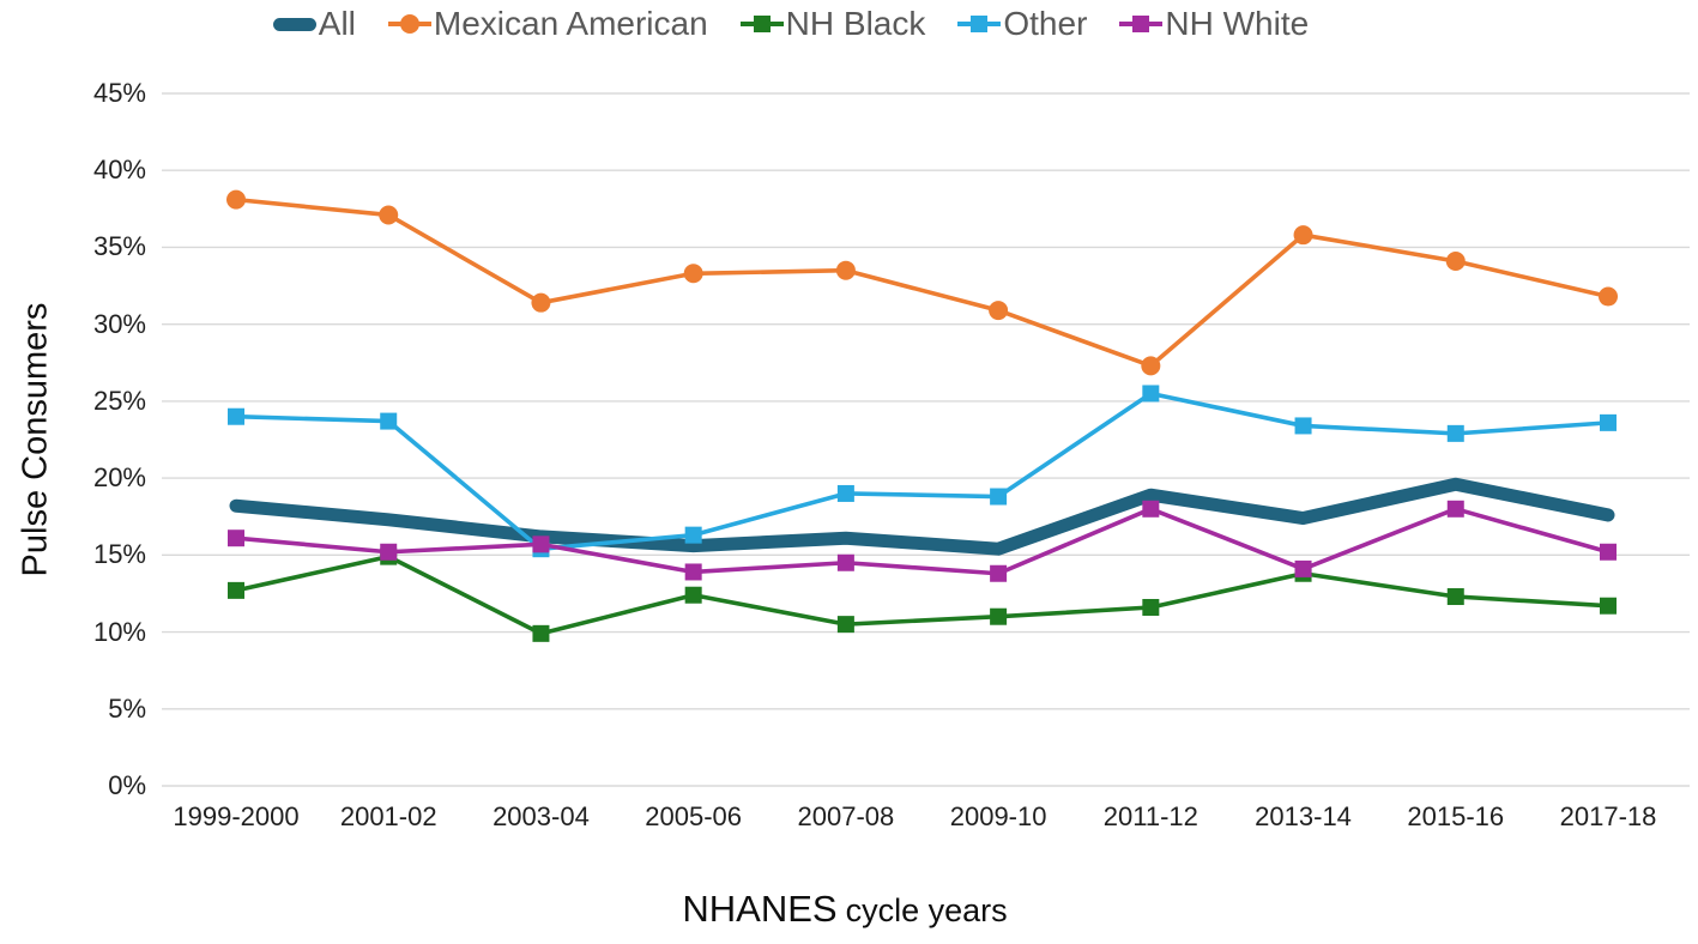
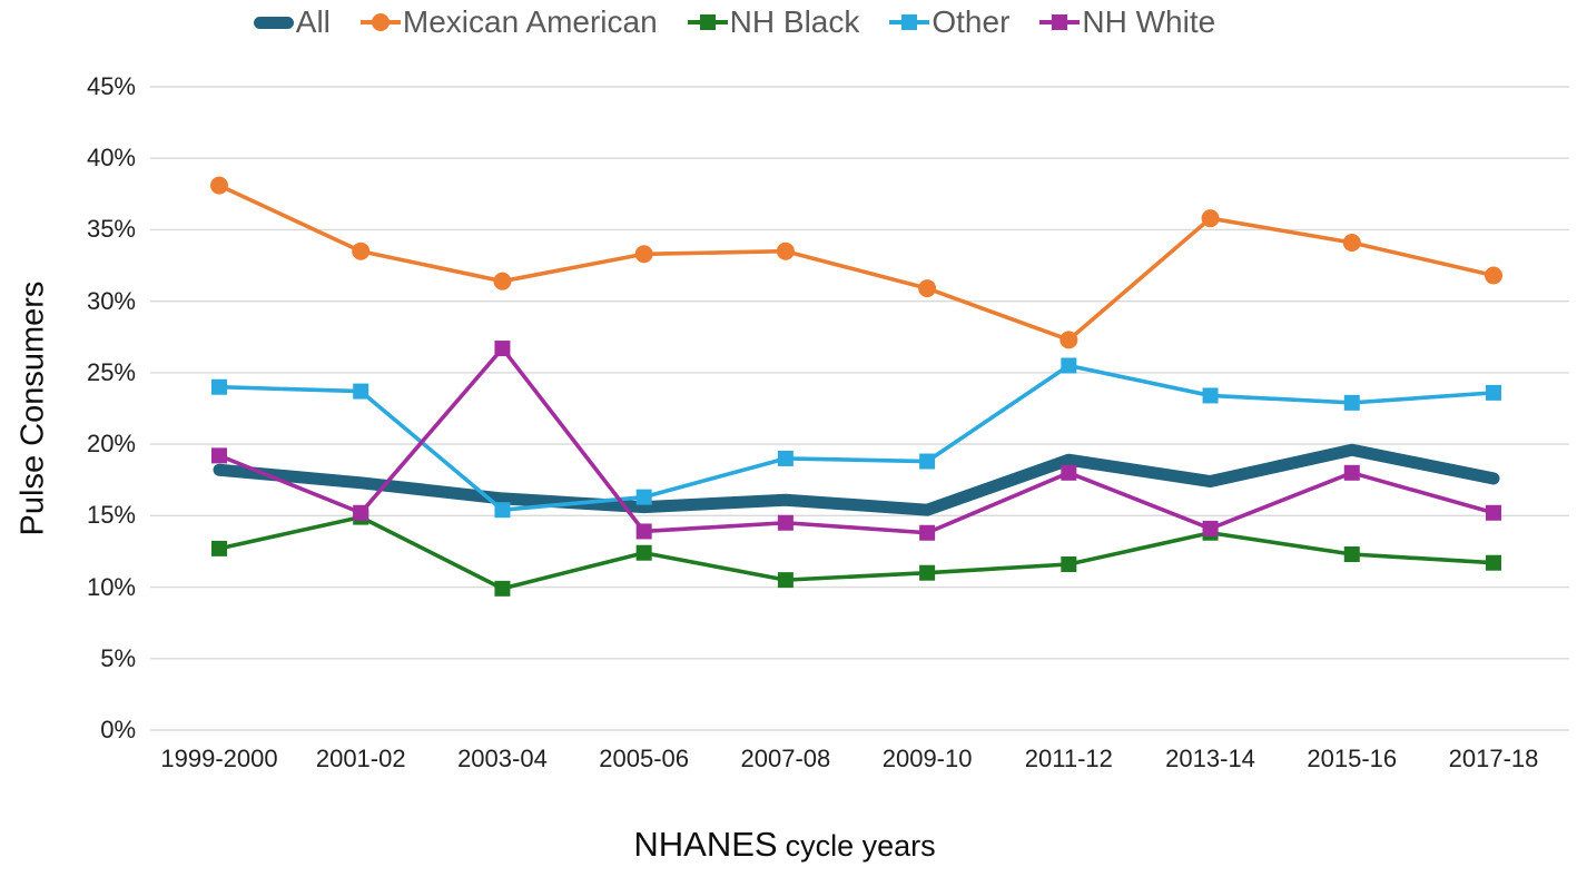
NH White/1999-2000: 16.1% -> 19.2%
Mexican American/2001-02: 37.1% -> 33.5%
NH White/2003-04: 15.7% -> 26.7%
